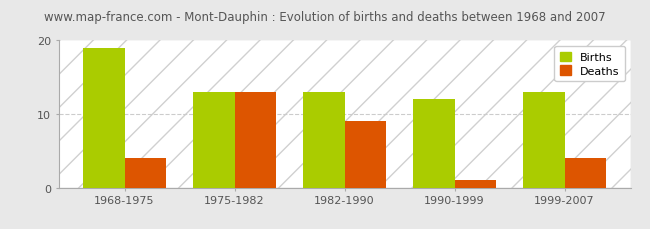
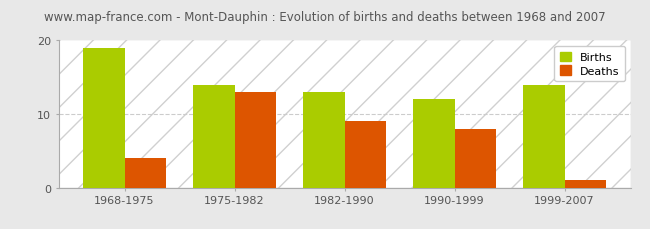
Births/1975-1982: 13 -> 14
Deaths/1990-1999: 1 -> 8
Births/1999-2007: 13 -> 14
Deaths/1999-2007: 4 -> 1
